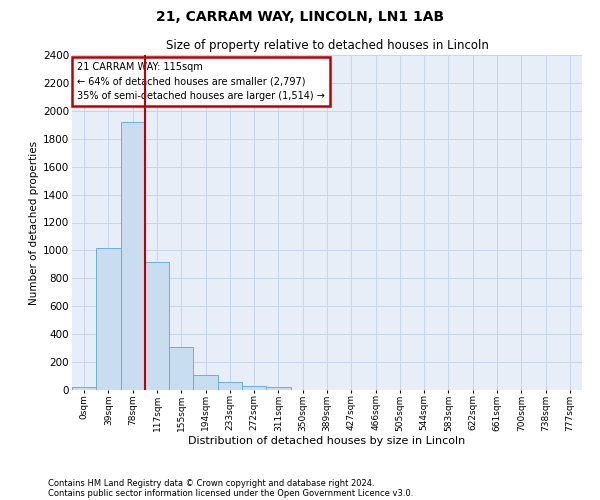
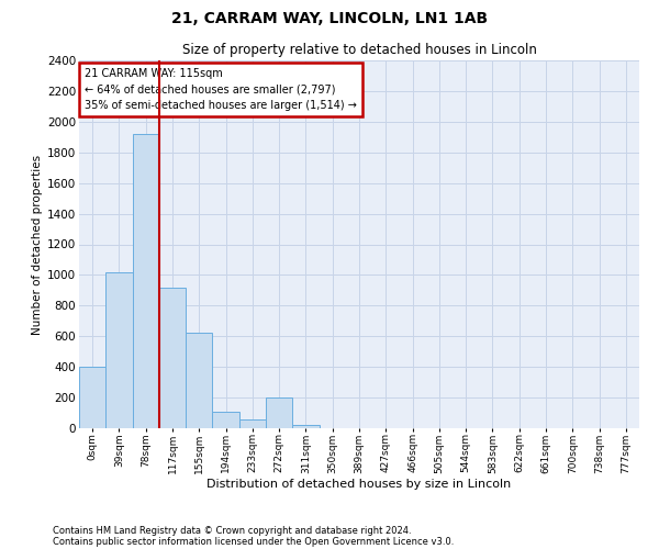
0sqm: 20 -> 400
155sqm: 310 -> 620
272sqm: 30 -> 200
